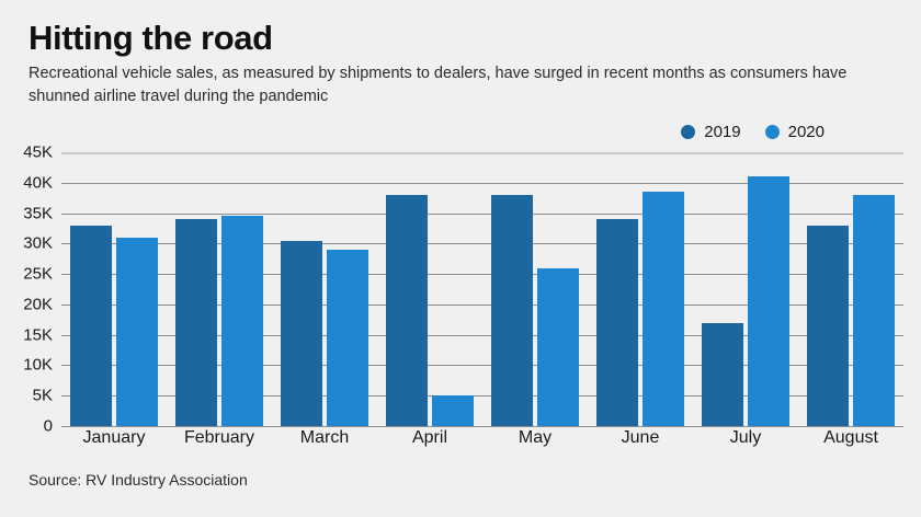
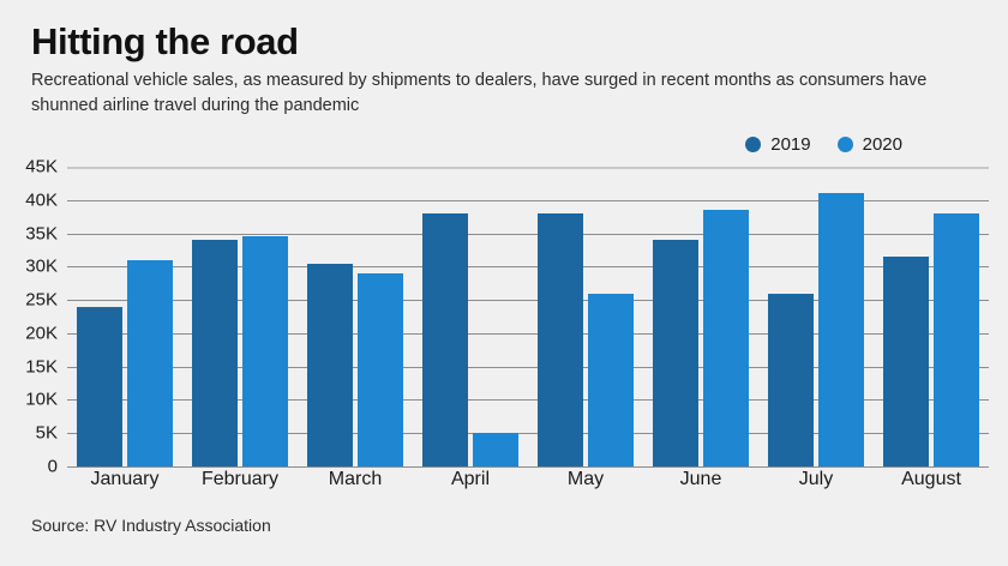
2019/January: 33K -> 24K
2019/July: 17K -> 26K
2019/August: 33K -> 32K
